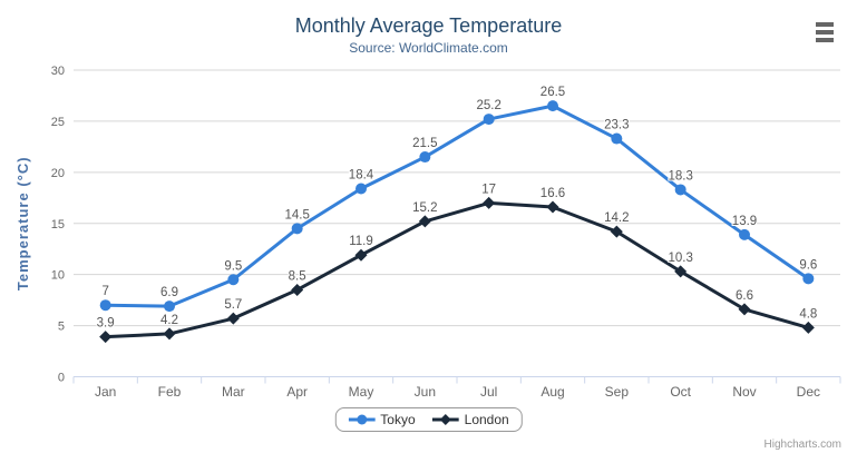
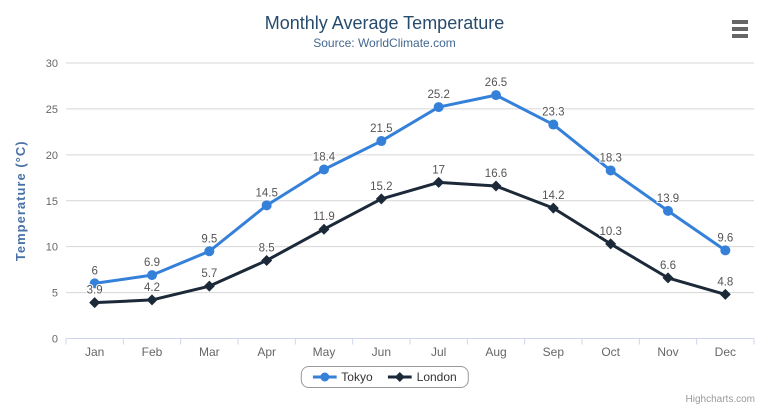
Tokyo/Jan: 7 -> 6
